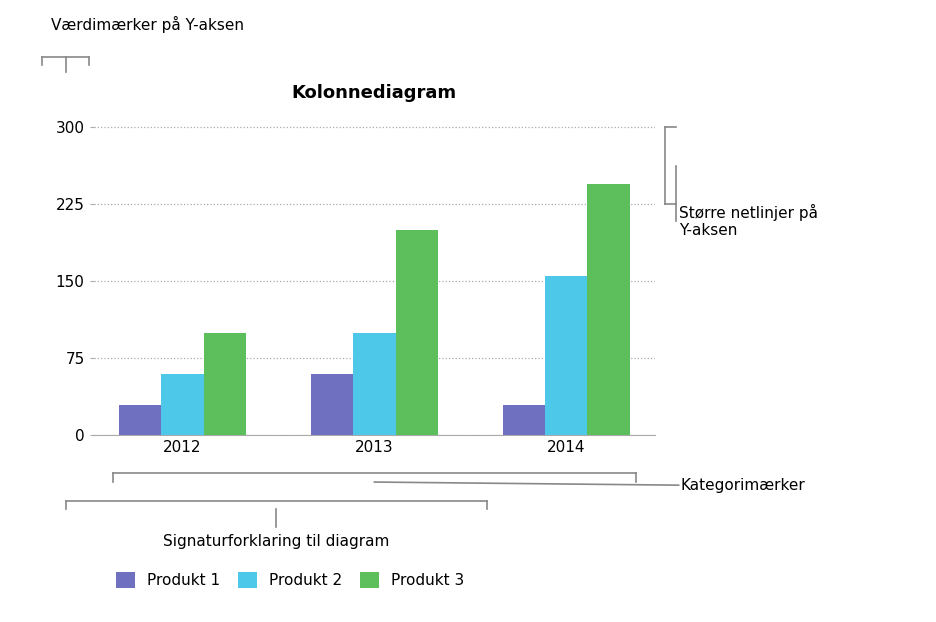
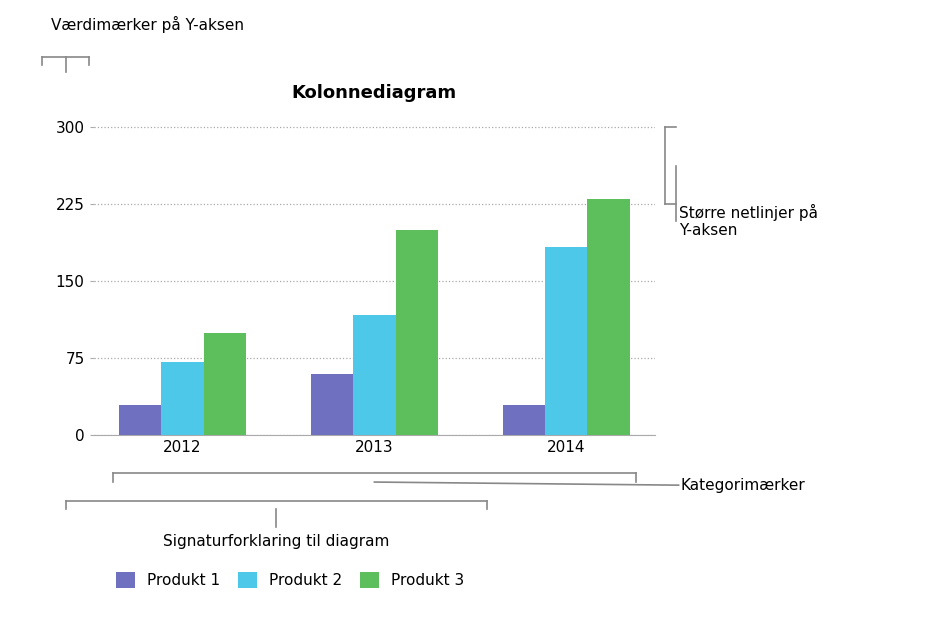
Produkt 2/2012: 60 -> 71
Produkt 2/2013: 100 -> 117
Produkt 2/2014: 155 -> 183
Produkt 3/2014: 245 -> 230
